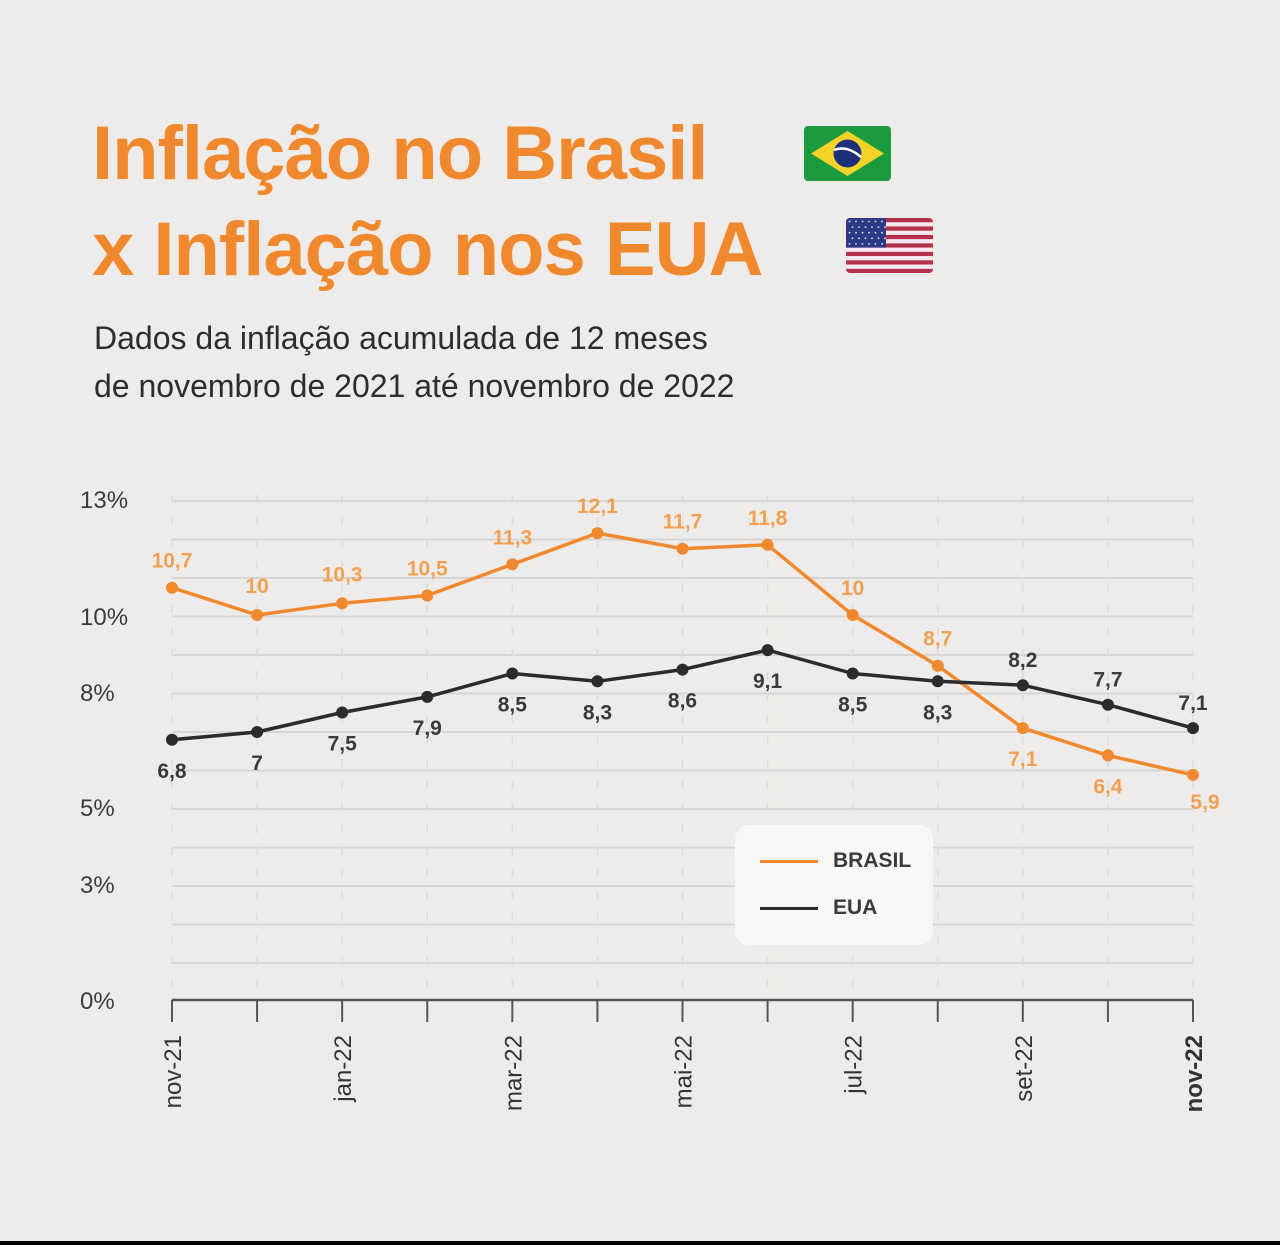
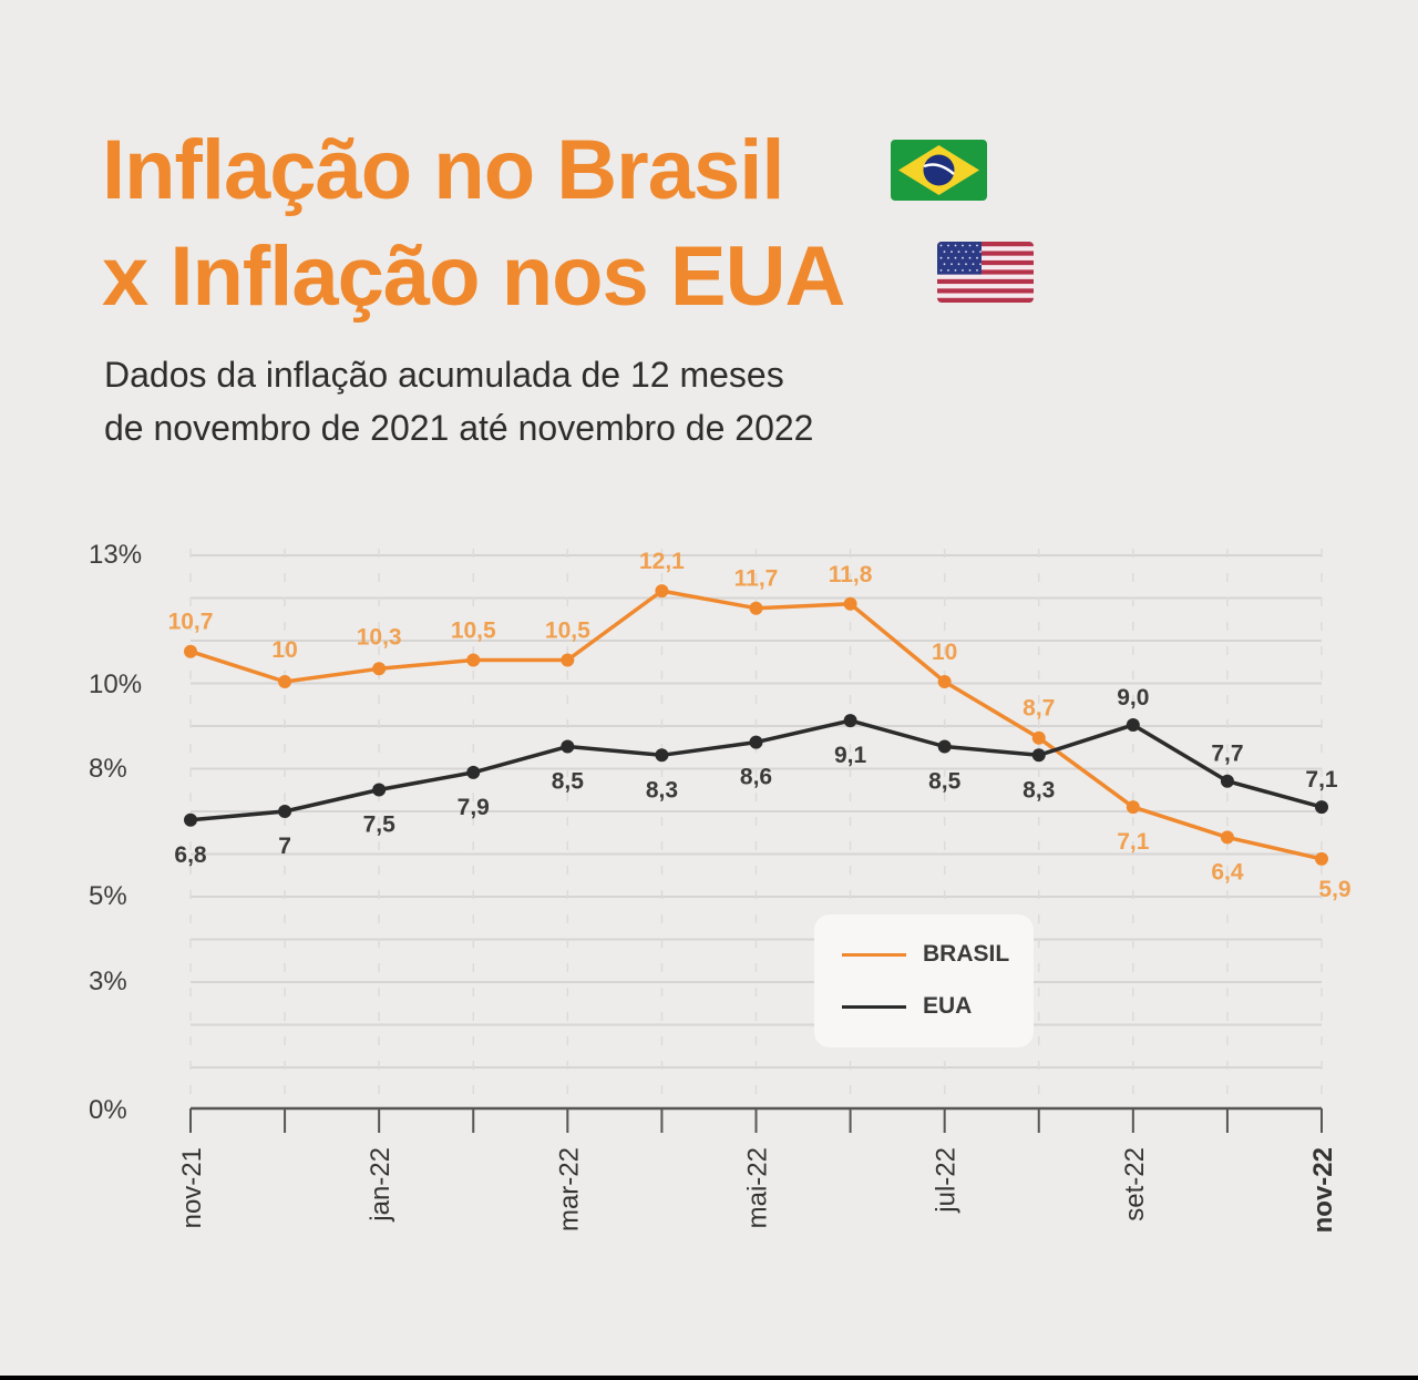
BRASIL/mar-22: 11,3 -> 10,5
EUA/set-22: 8,2 -> 9,0
